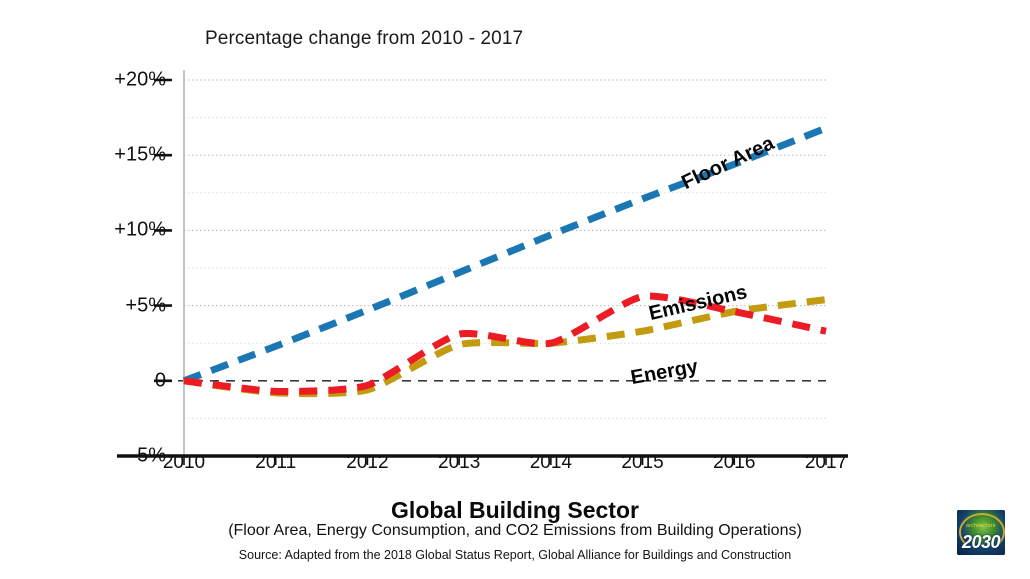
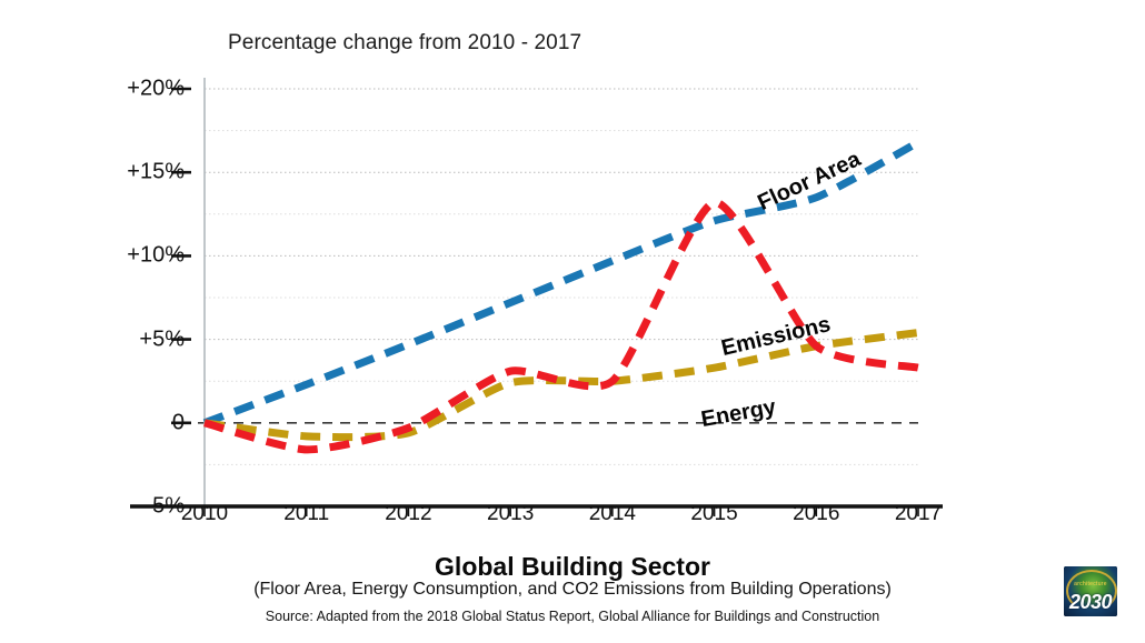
Emissions/2011: -0.7% -> -1.6%
Emissions/2015: 5.6% -> 13.2%
Floor Area/2016: 14.4% -> 13.5%
